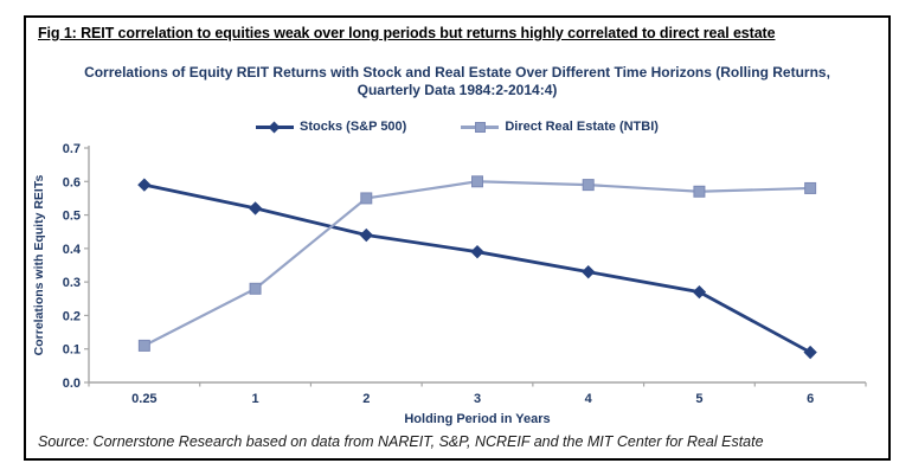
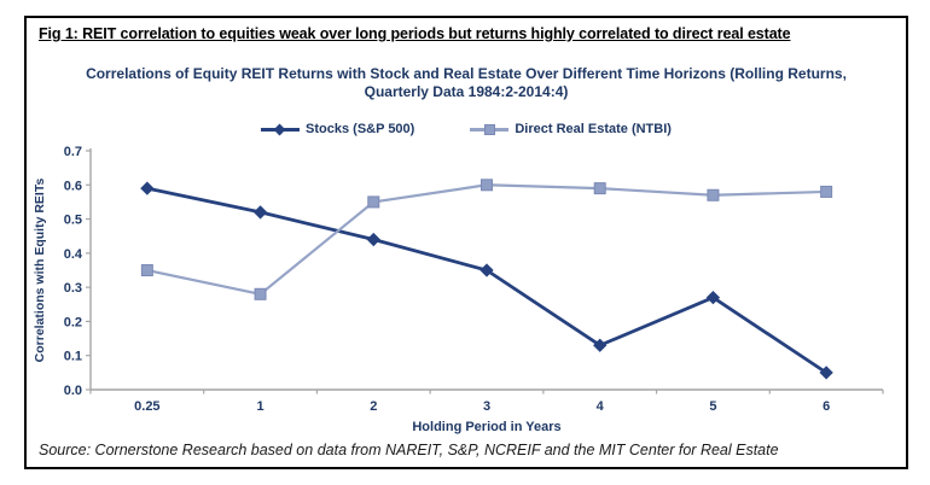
Direct Real Estate (NTBI)/0.25: 0.11 -> 0.35
Stocks (S&P 500)/3: 0.39 -> 0.35
Stocks (S&P 500)/4: 0.33 -> 0.13
Stocks (S&P 500)/6: 0.09 -> 0.05
